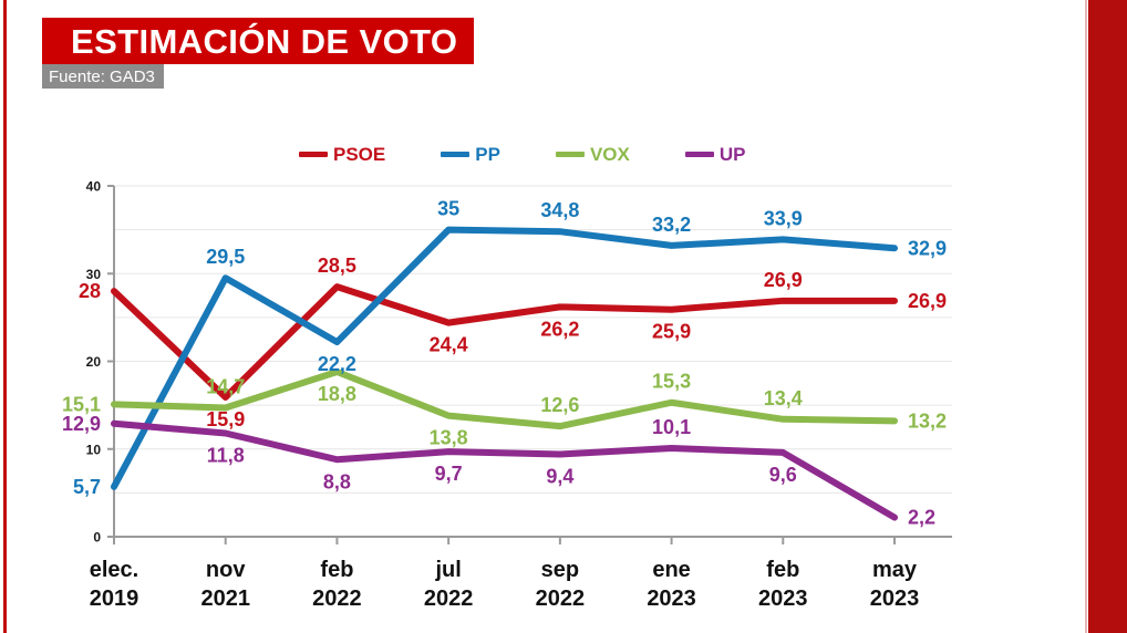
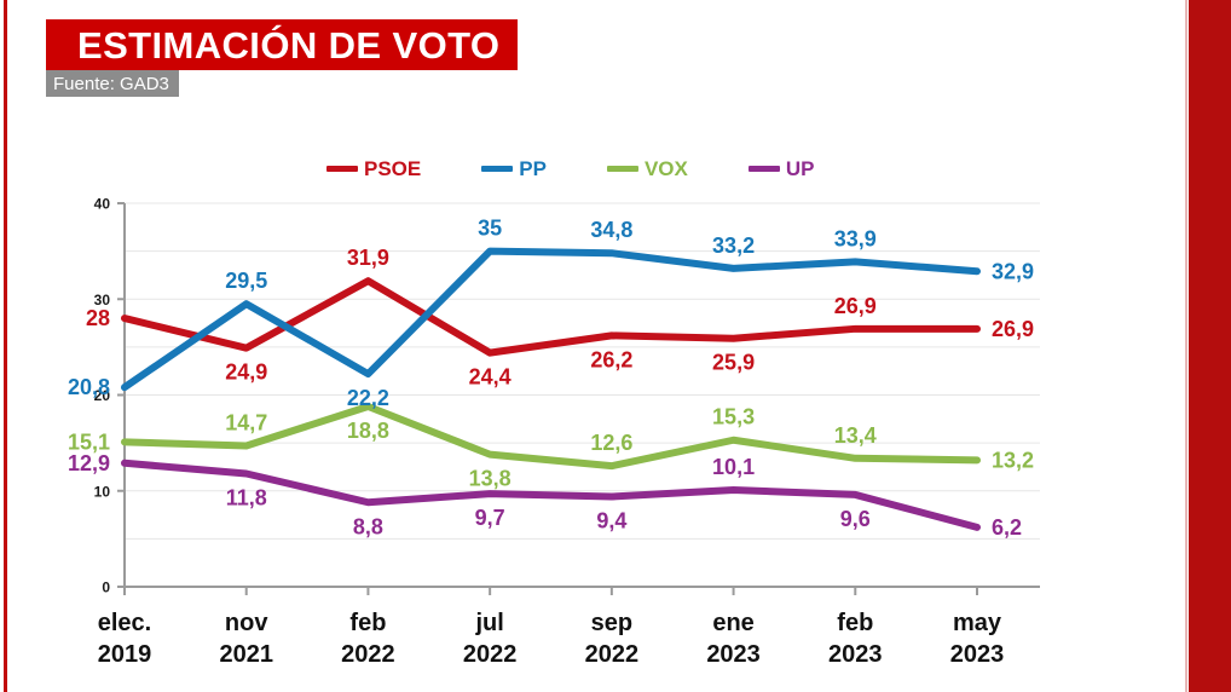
PP/elec. 2019: 5,7 -> 20,8
PSOE/nov 2021: 15,9 -> 24,9
PSOE/feb 2022: 28,5 -> 31,9
UP/may 2023: 2,2 -> 6,2
